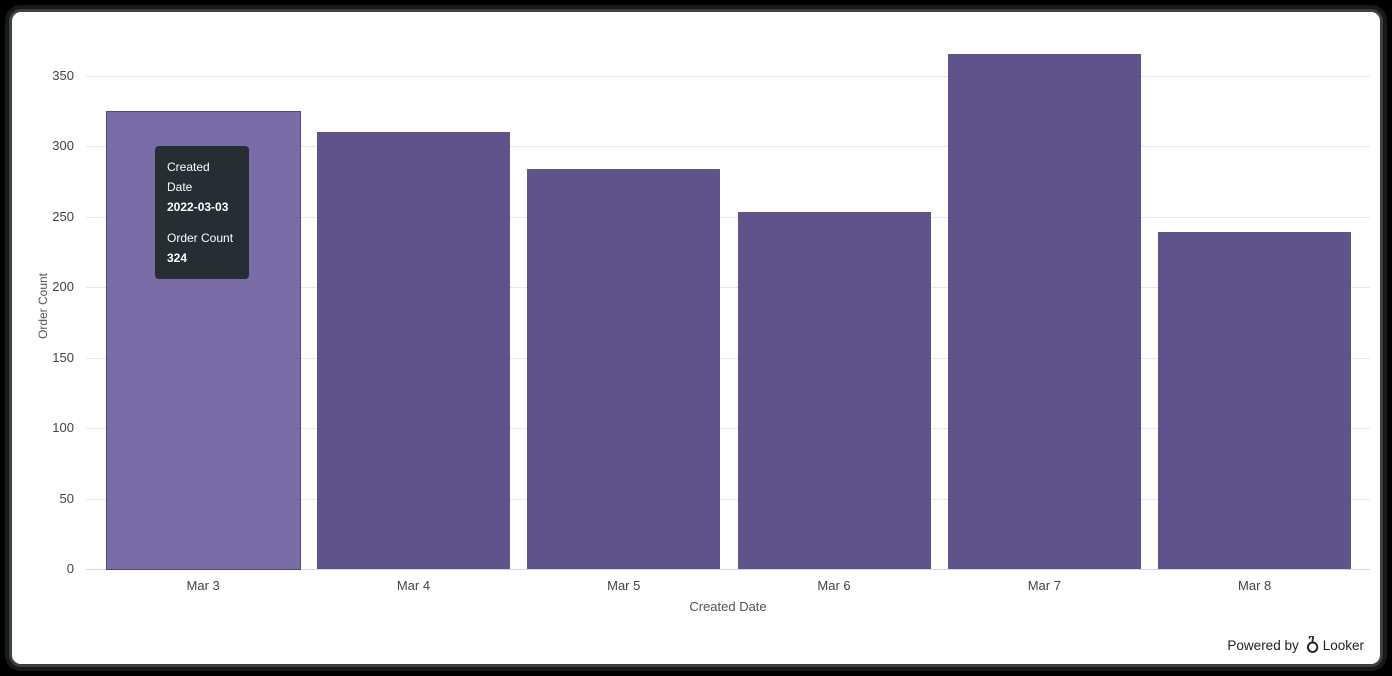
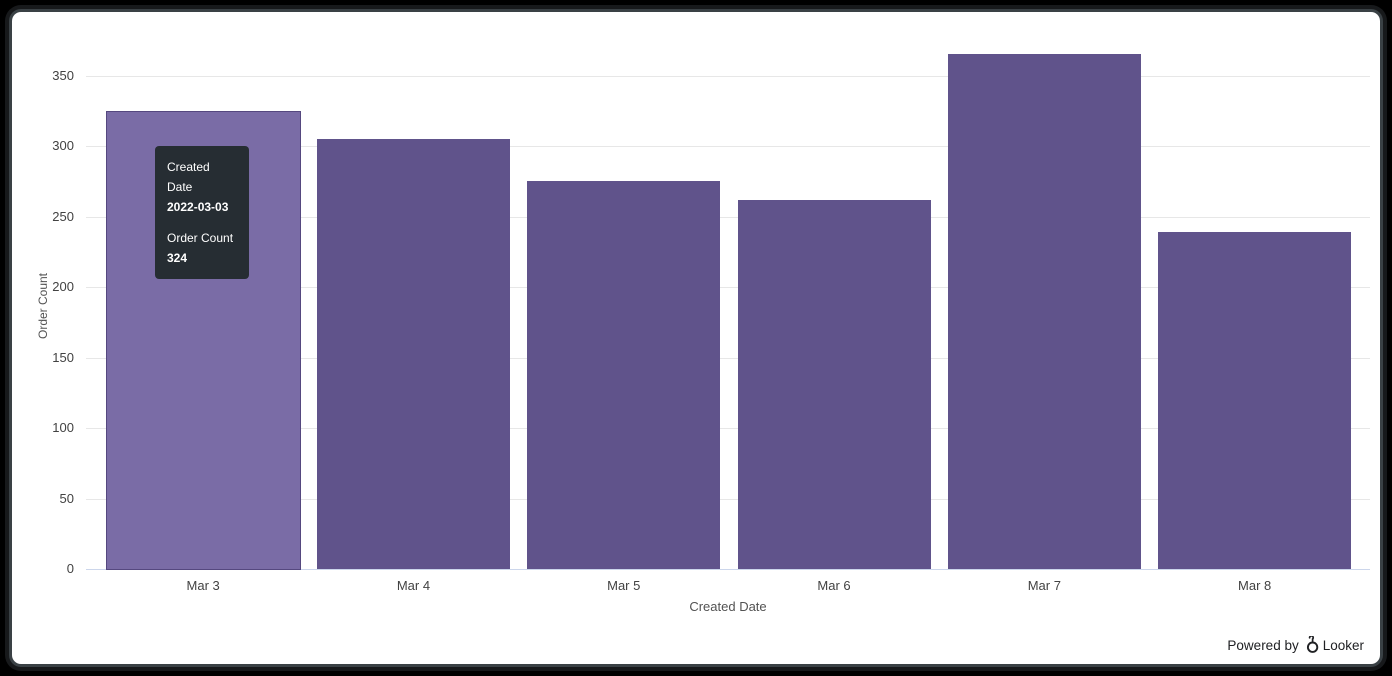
Mar 4: 310 -> 305
Mar 5: 284 -> 275
Mar 6: 253 -> 262
